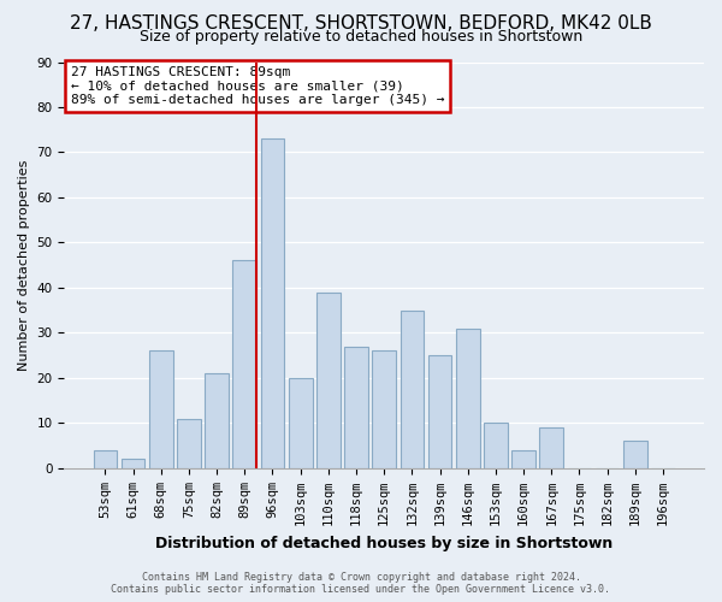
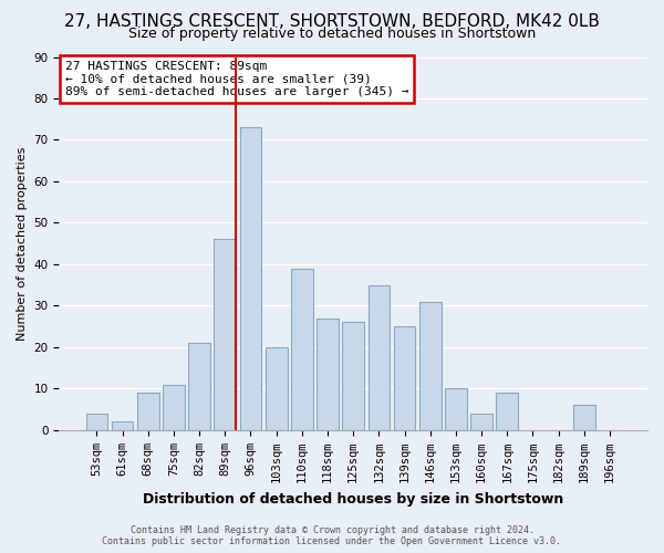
68sqm: 26 -> 9
